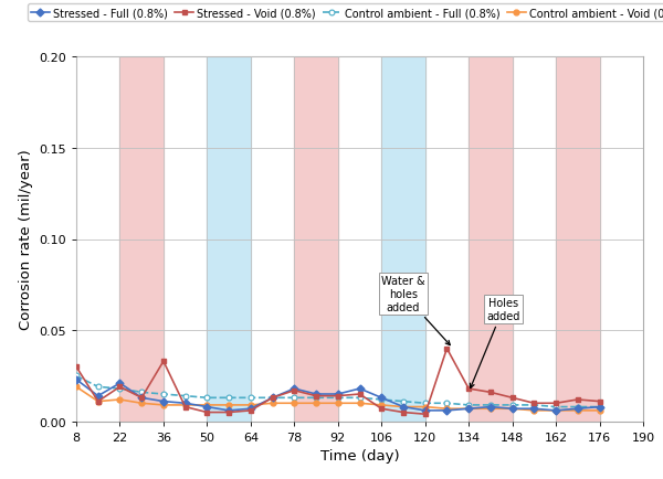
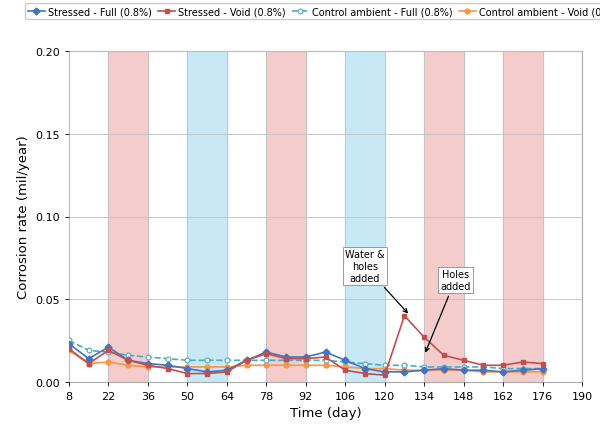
Stressed - Void (0.8%)/8: 0.030 -> 0.020
Stressed - Void (0.8%)/36: 0.033 -> 0.010
Stressed - Void (0.8%)/134: 0.018 -> 0.027
